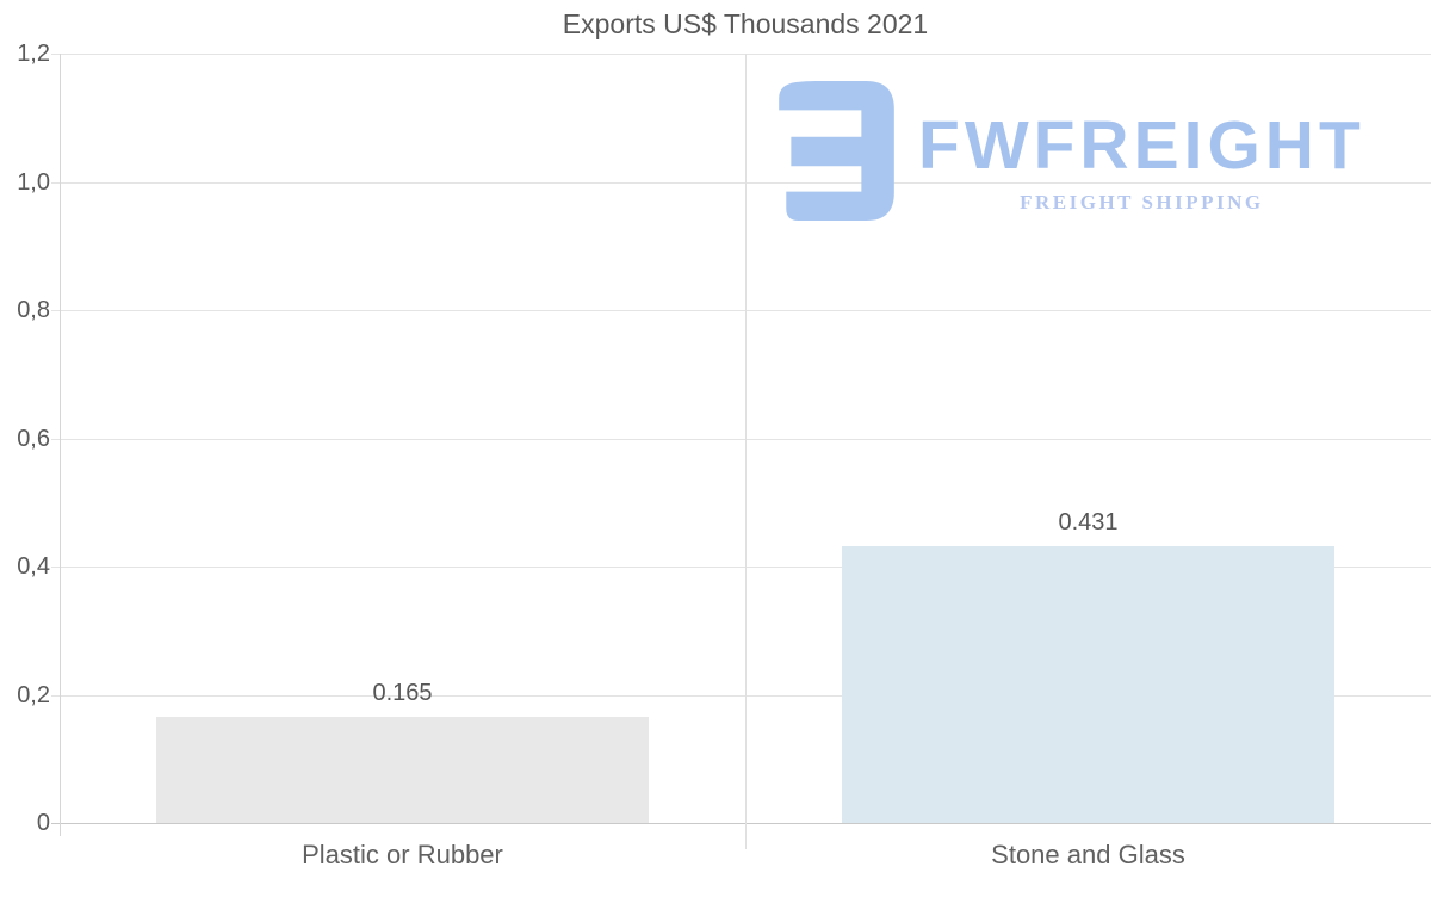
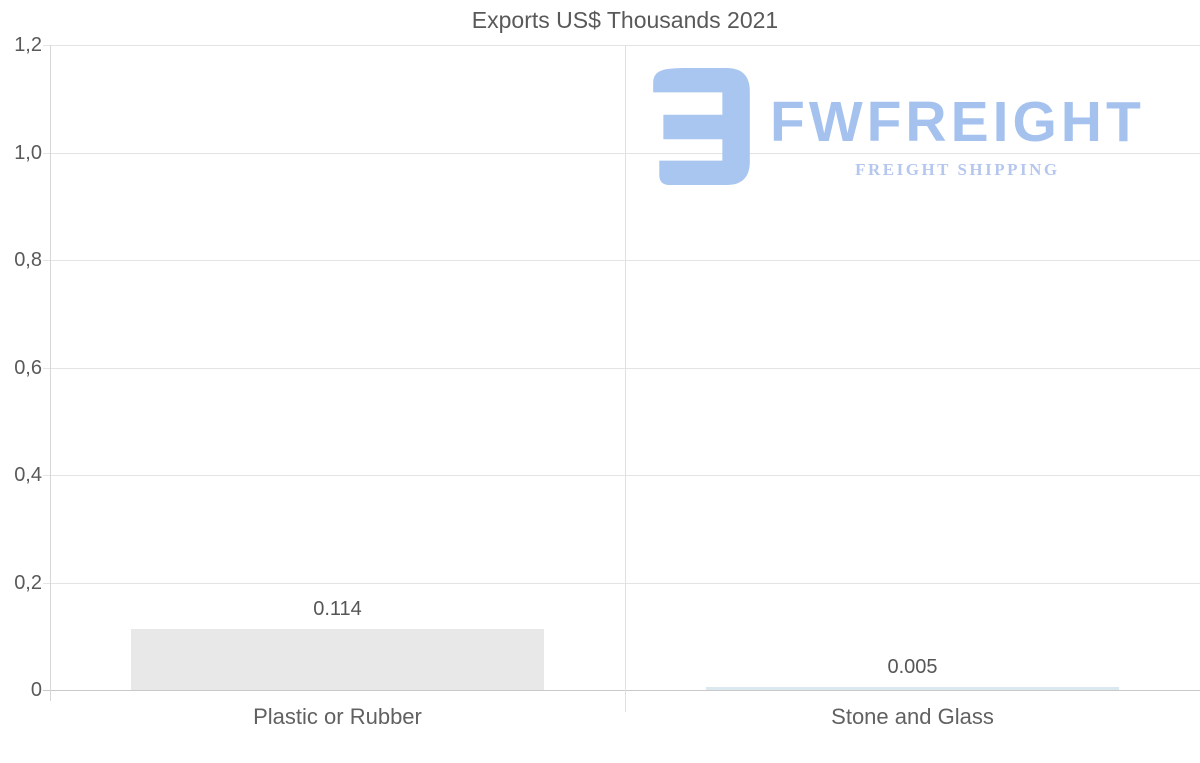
Plastic or Rubber: 0.165 -> 0.114
Stone and Glass: 0.431 -> 0.005
